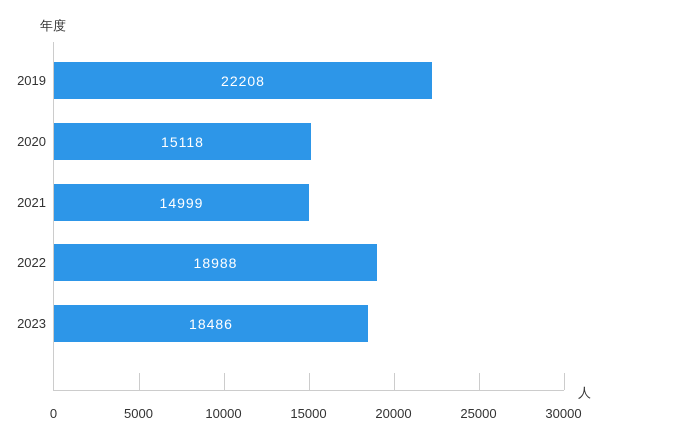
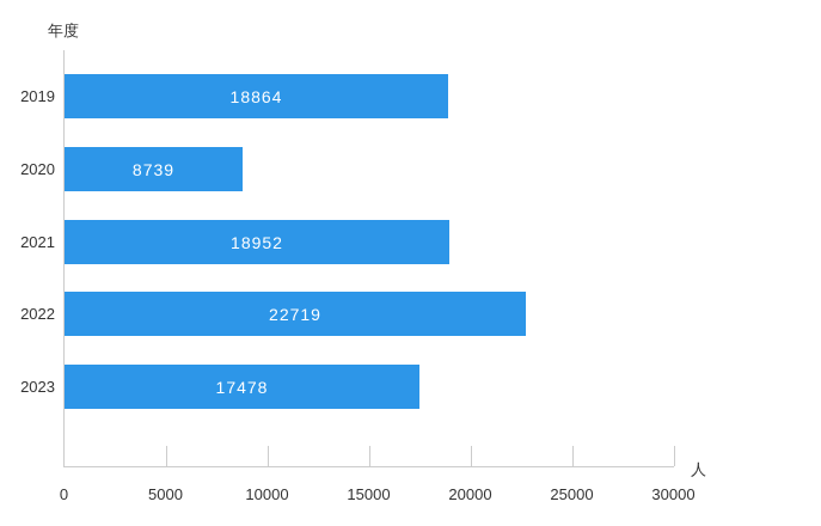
2019: 22208 -> 18864
2020: 15118 -> 8739
2021: 14999 -> 18952
2022: 18988 -> 22719
2023: 18486 -> 17478
